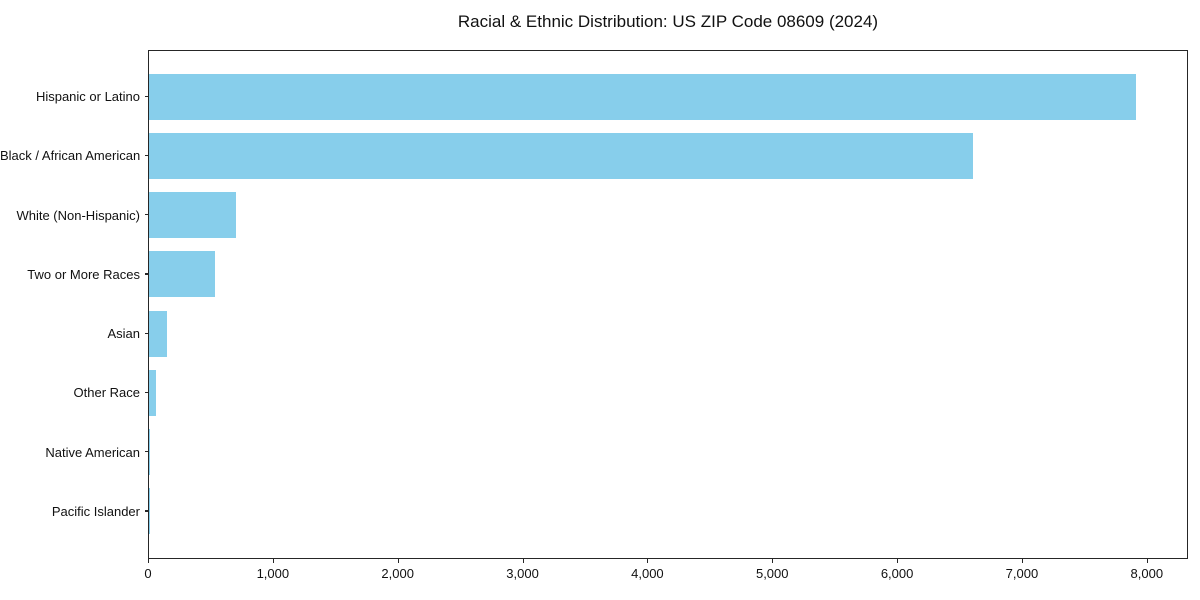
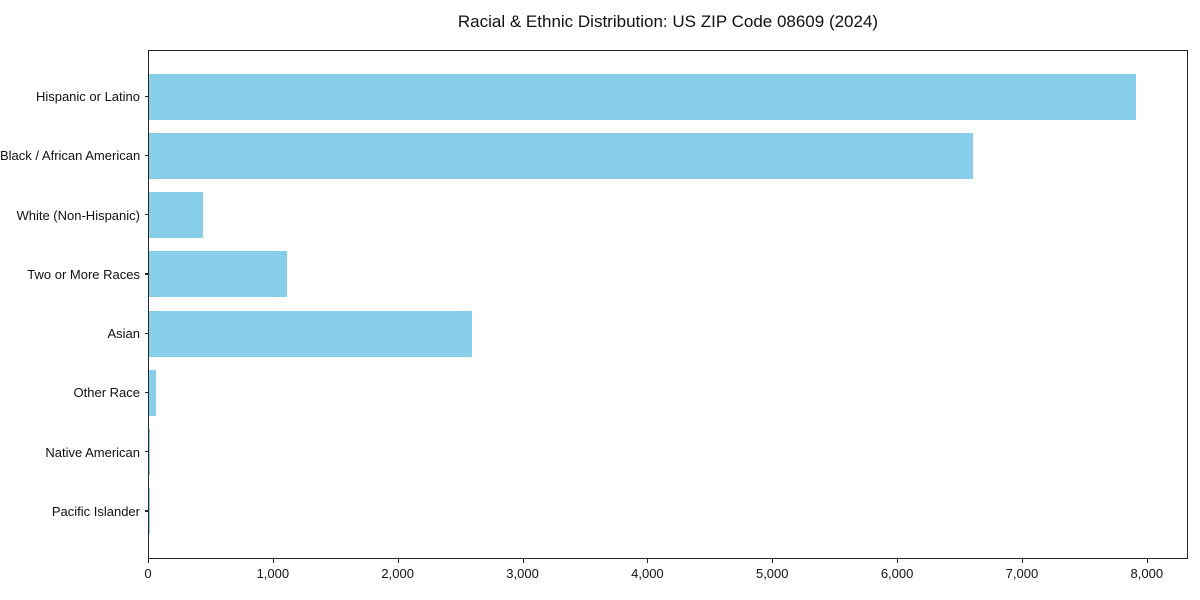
White (Non-Hispanic): 700 -> 430
Two or More Races: 530 -> 1110
Asian: 140 -> 2590
